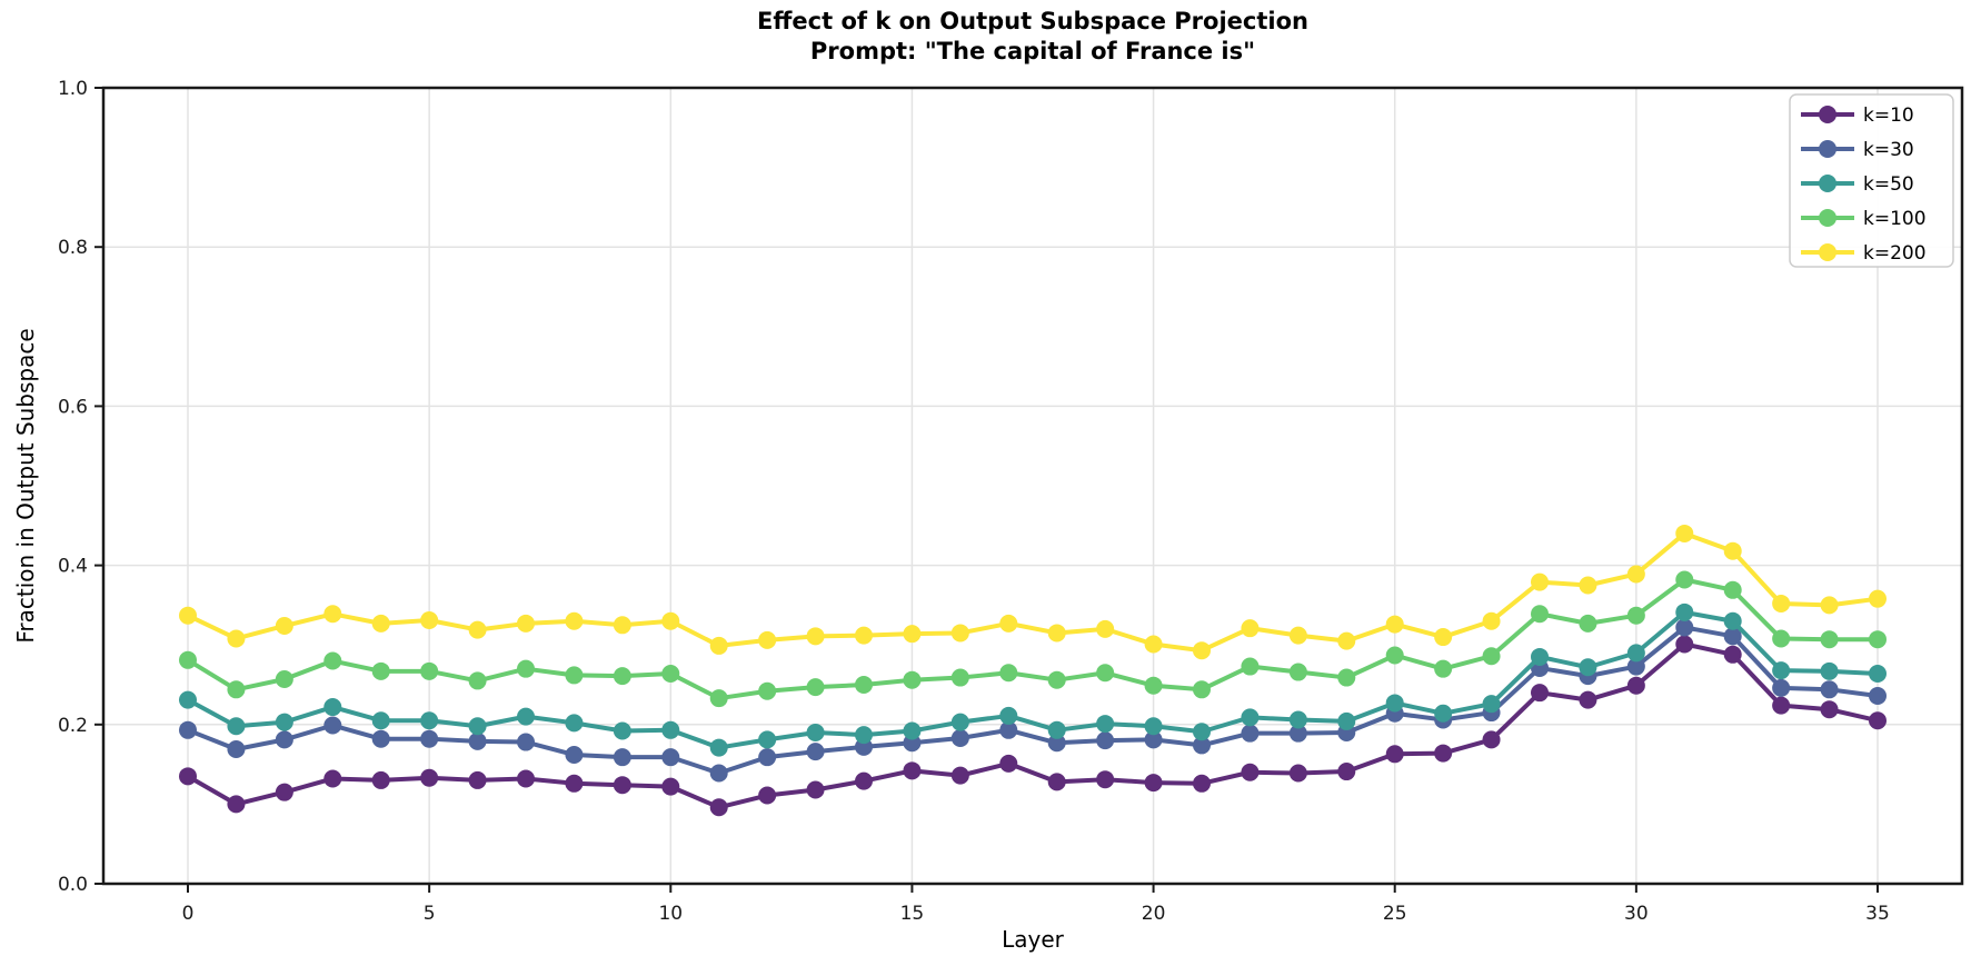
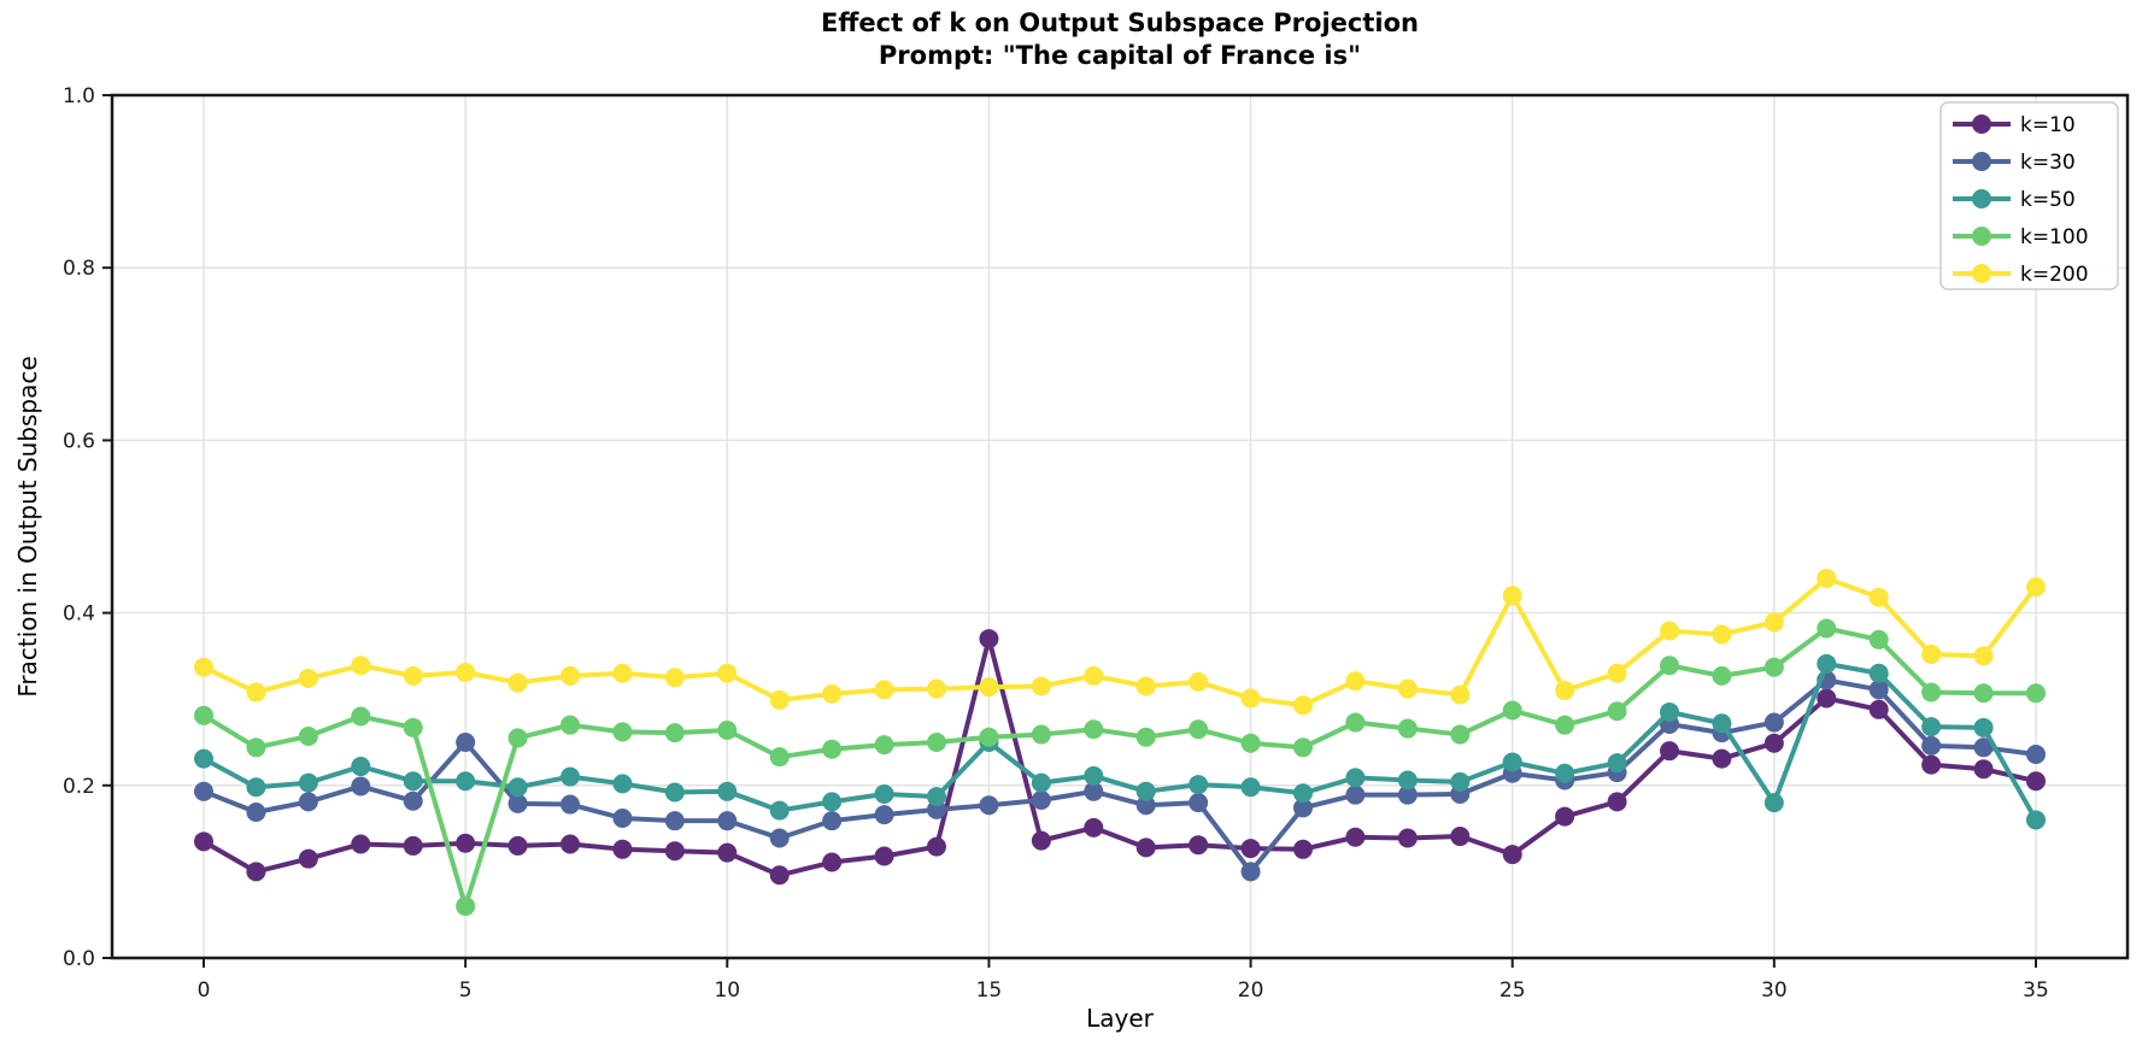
k=30/5: 0.18 -> 0.25
k=100/5: 0.27 -> 0.06
k=10/15: 0.14 -> 0.37
k=50/15: 0.19 -> 0.25
k=30/20: 0.18 -> 0.10
k=10/25: 0.16 -> 0.12
k=200/25: 0.33 -> 0.42
k=50/30: 0.29 -> 0.18
k=50/35: 0.26 -> 0.16
k=200/35: 0.36 -> 0.43
